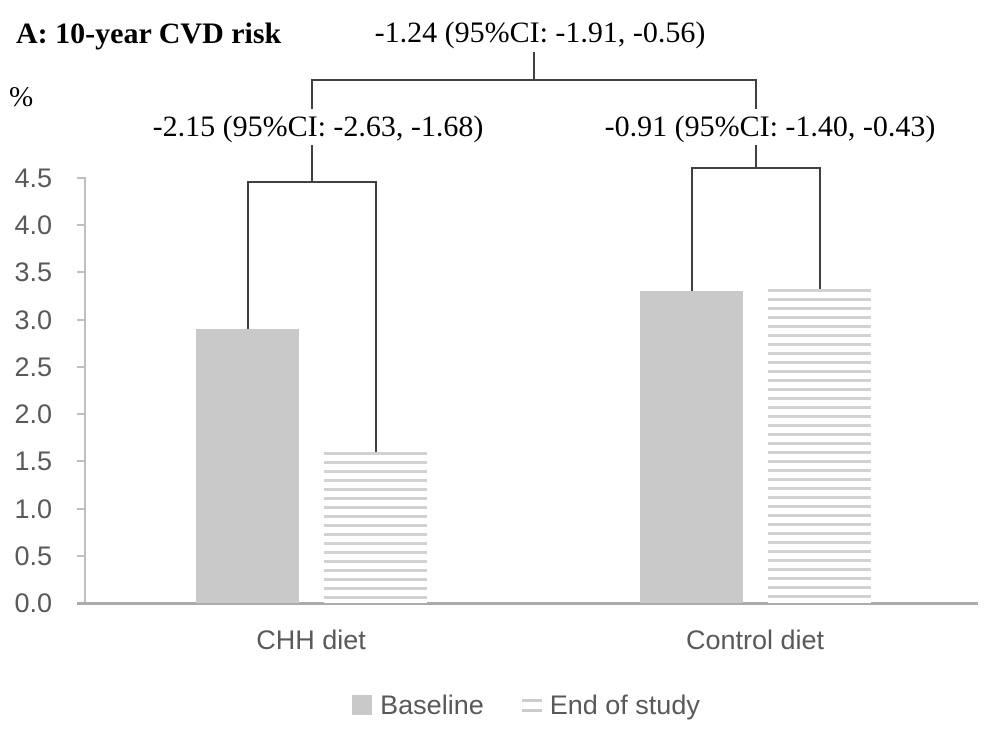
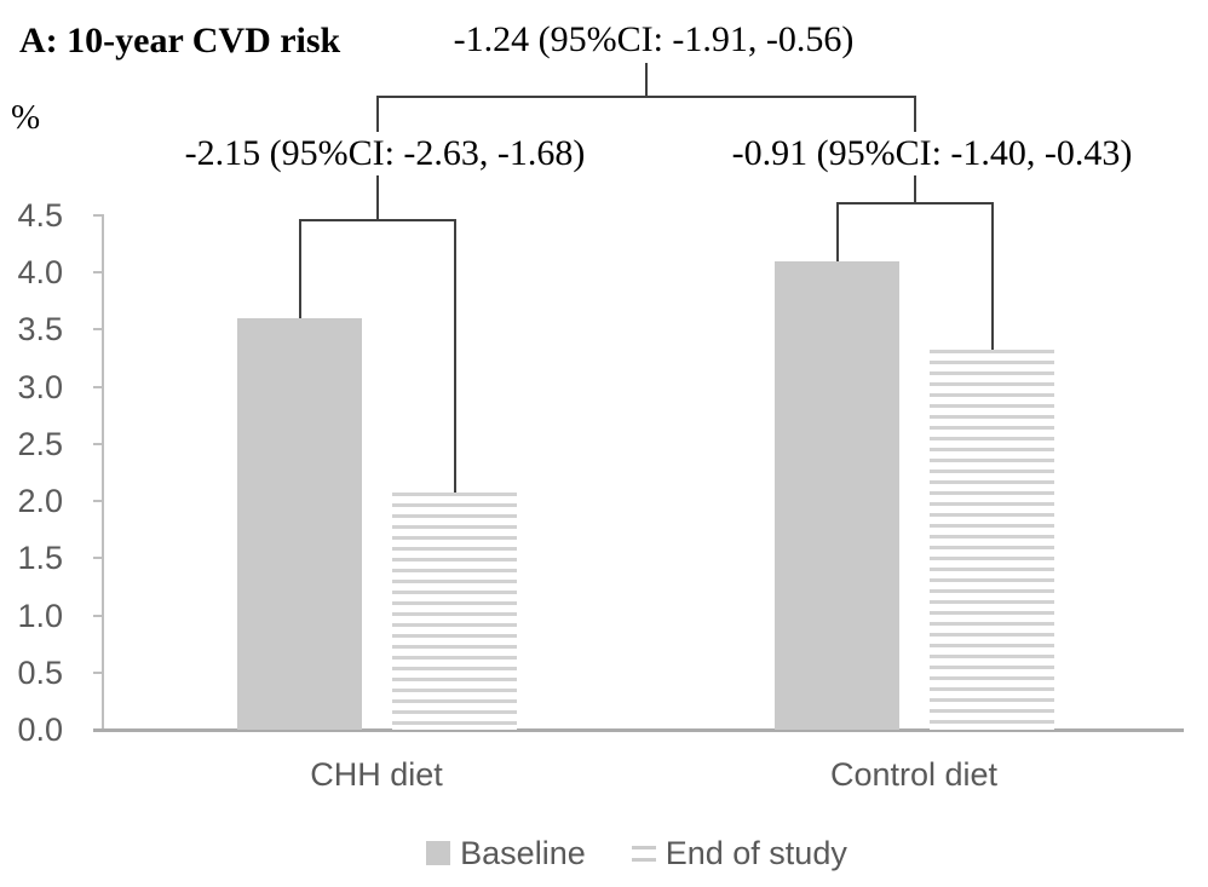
Baseline/CHH diet: 2.9 -> 3.6
End of study/CHH diet: 1.6 -> 2.1
Baseline/Control diet: 3.3 -> 4.1
